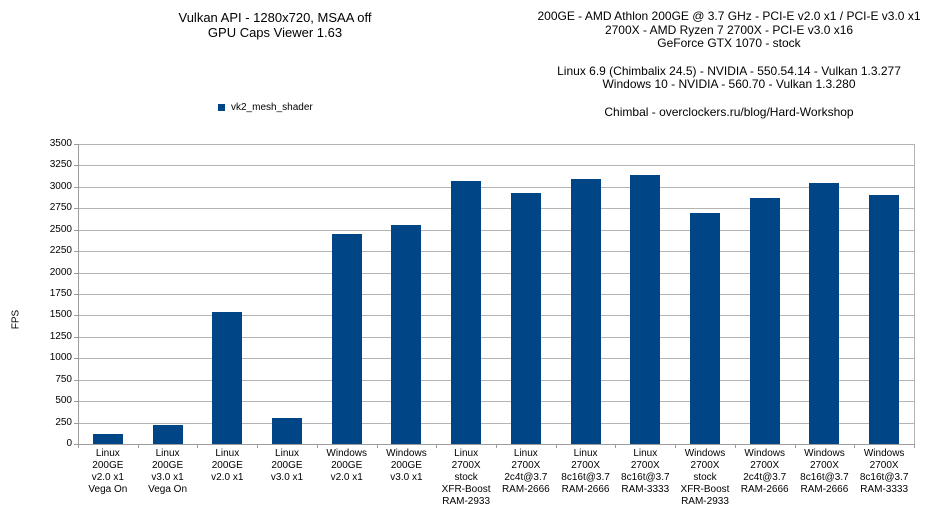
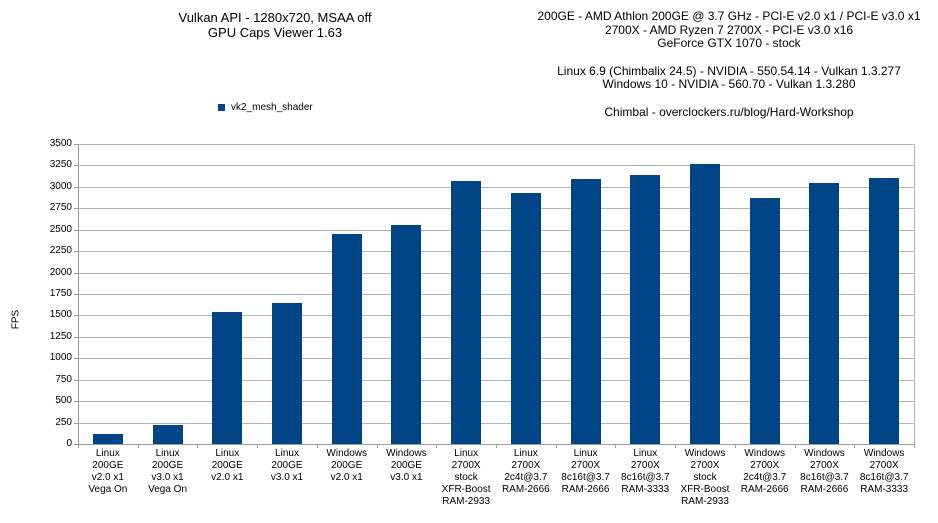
Linux 200GE v3.0 x1: 300 -> 1600
Windows 2700X stock XFR-Boost RAM-2933: 2700 -> 3300
Windows 2700X 8c16t@3.7 RAM-3333: 2900 -> 3100
